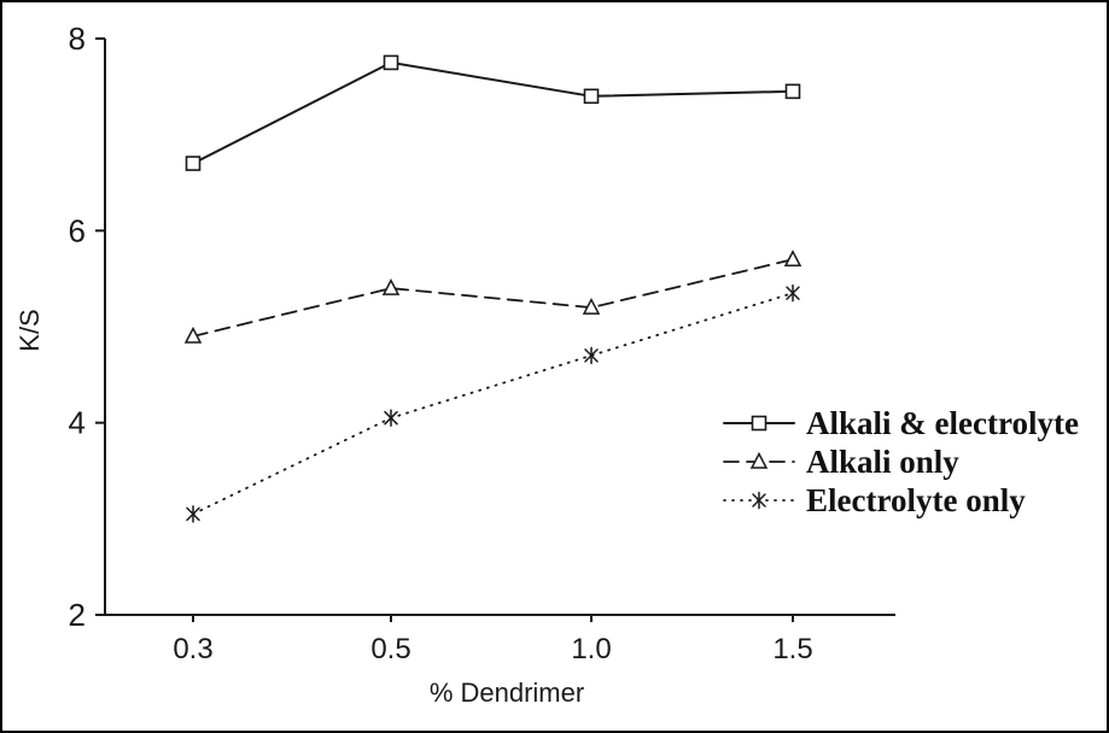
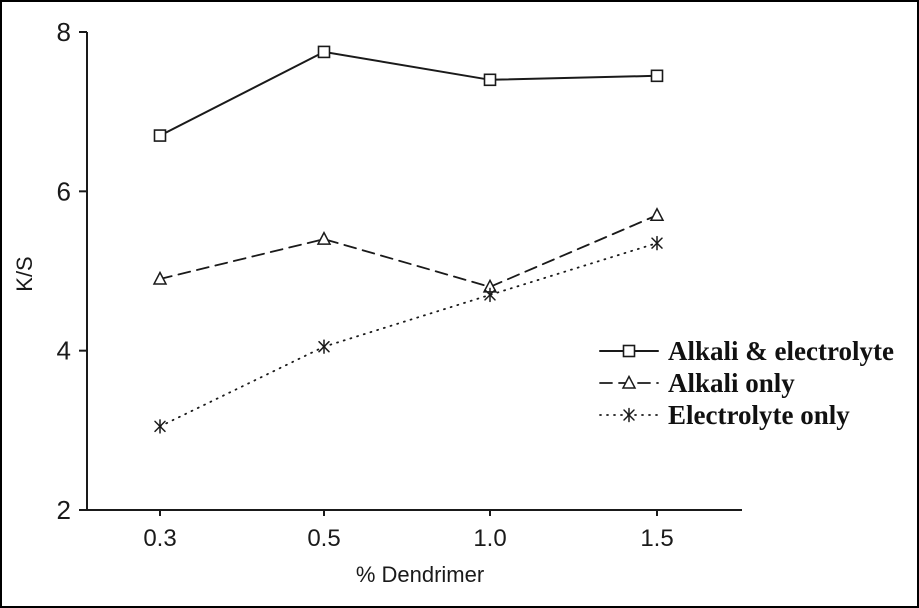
Alkali only/1.0: 5.2 -> 4.8
